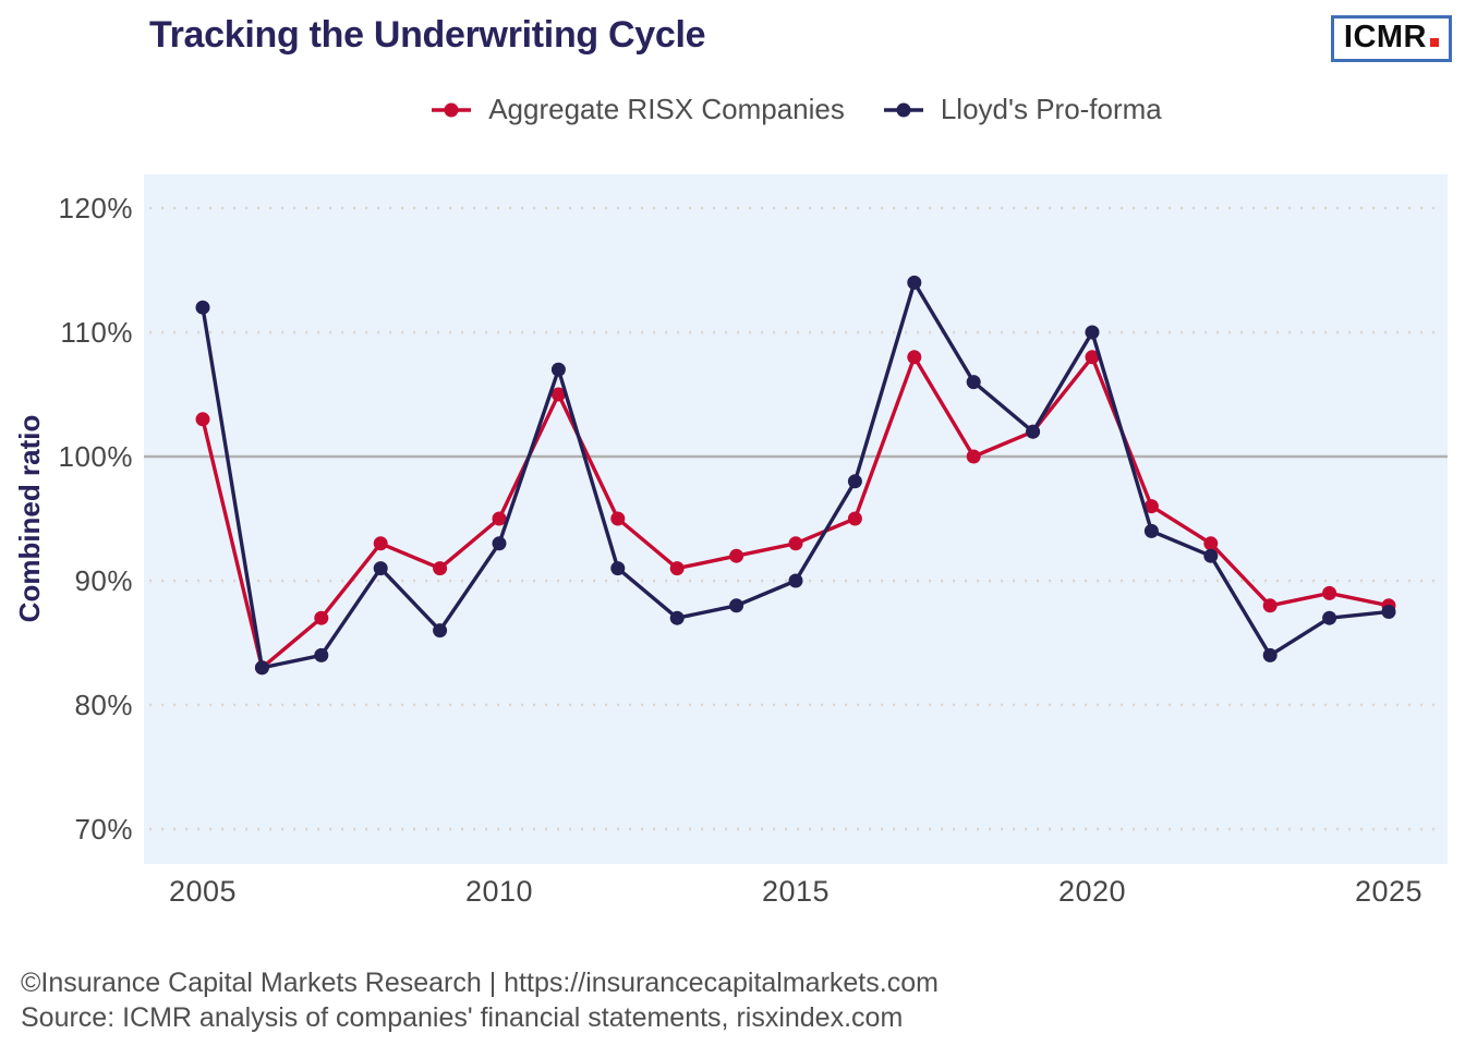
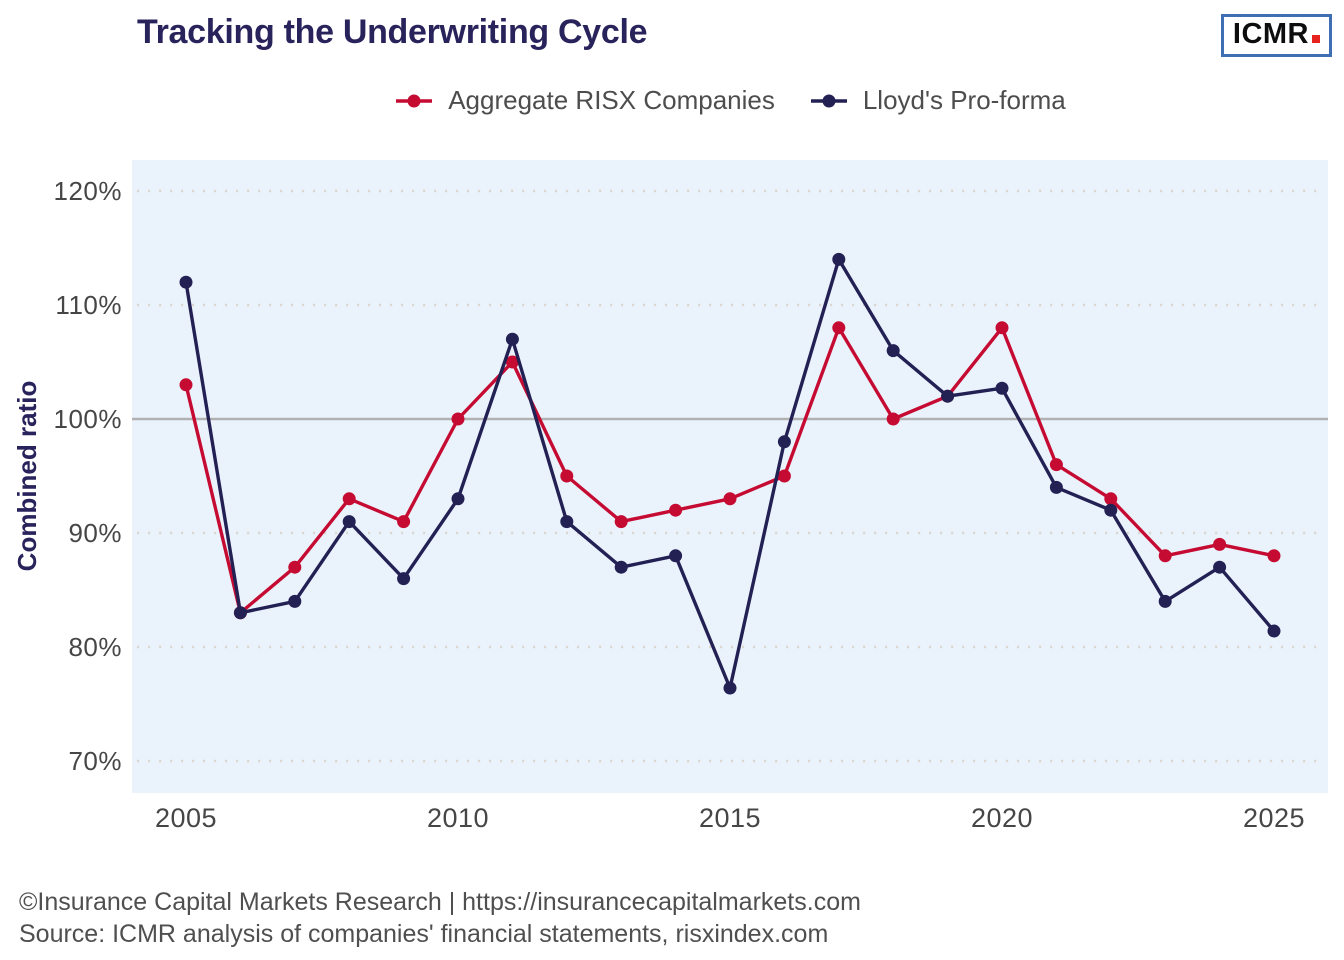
Aggregate RISX Companies/2010: 95% -> 100%
Lloyd's Pro-forma/2015: 90.0% -> 76.4%
Lloyd's Pro-forma/2020: 110.0% -> 102.7%
Lloyd's Pro-forma/2025: 87.5% -> 81.4%
